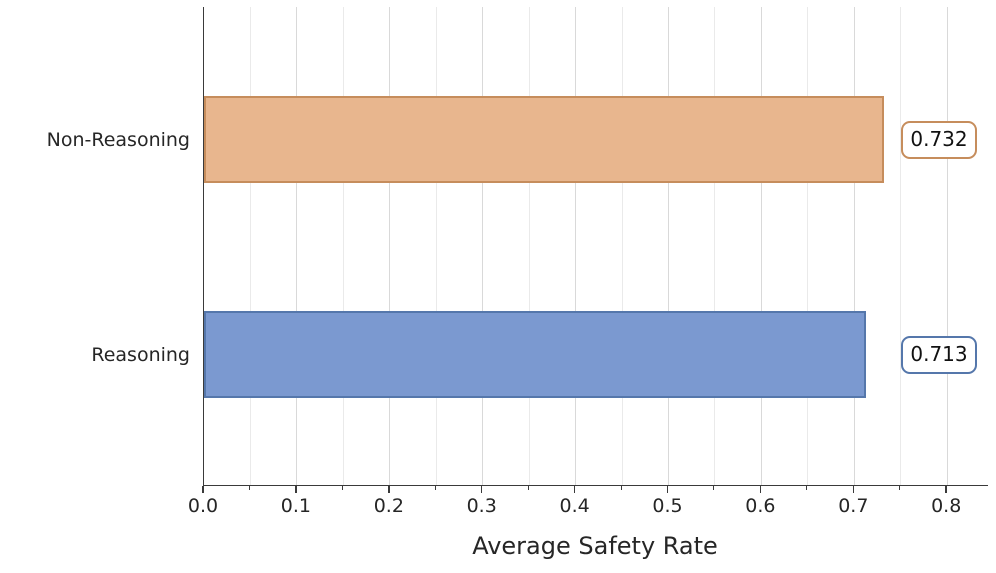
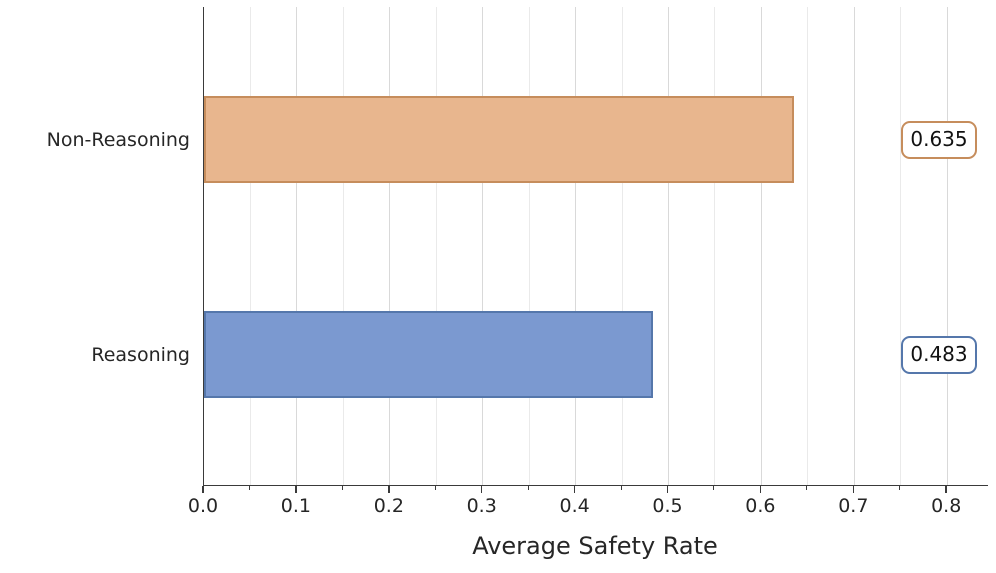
Non-Reasoning: 0.732 -> 0.635
Reasoning: 0.713 -> 0.483
